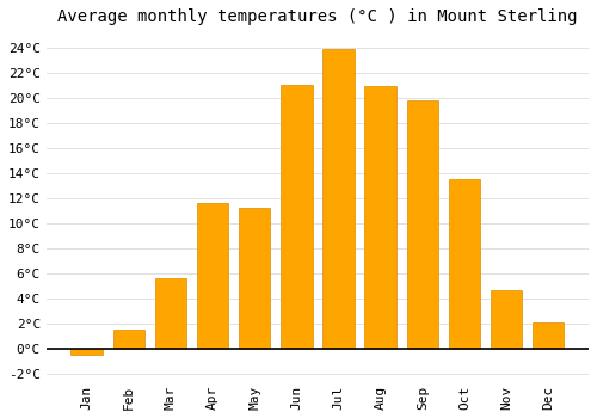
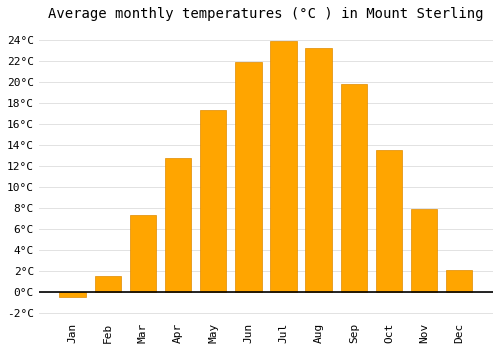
Mar: 5.6°C -> 7.3°C
Apr: 11.6°C -> 12.7°C
May: 11.2°C -> 17.3°C
Jun: 21.0°C -> 21.9°C
Aug: 20.9°C -> 23.2°C
Nov: 4.6°C -> 7.9°C
